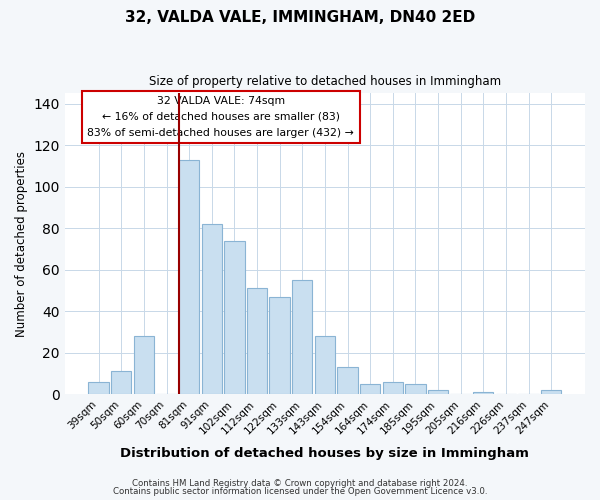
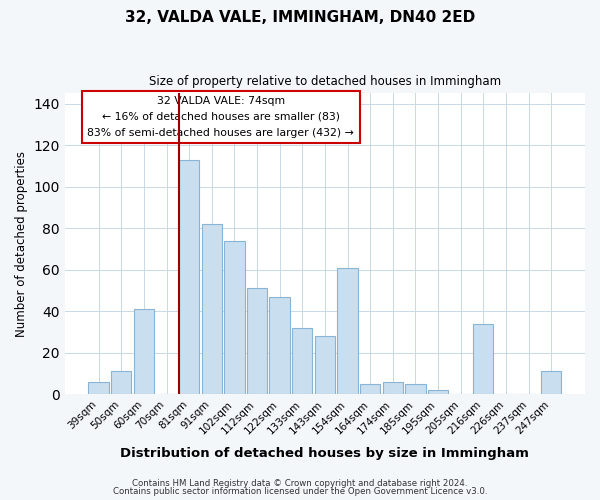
60sqm: 28 -> 41
133sqm: 55 -> 32
154sqm: 13 -> 61
216sqm: 1 -> 34
247sqm: 2 -> 11
